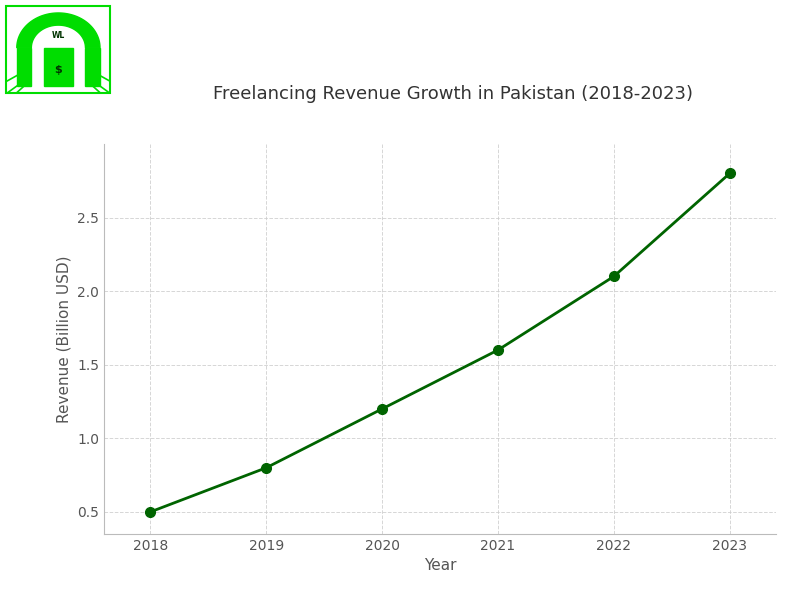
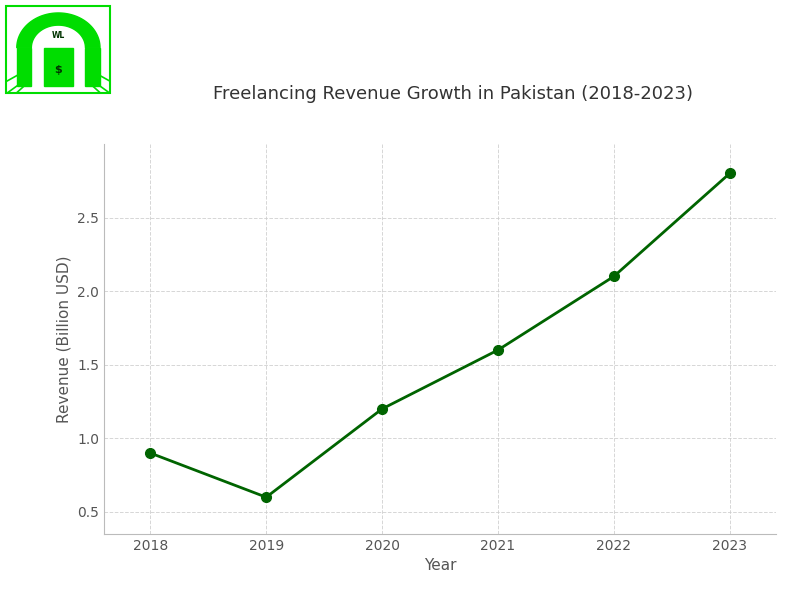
2018: 0.5 -> 0.9
2019: 0.8 -> 0.6
